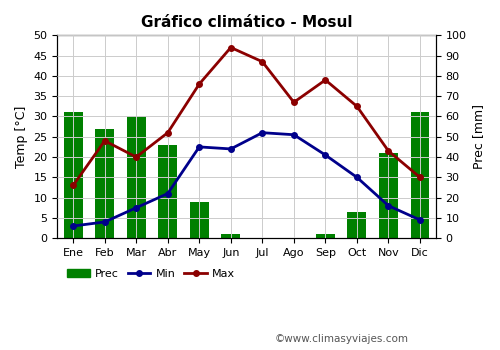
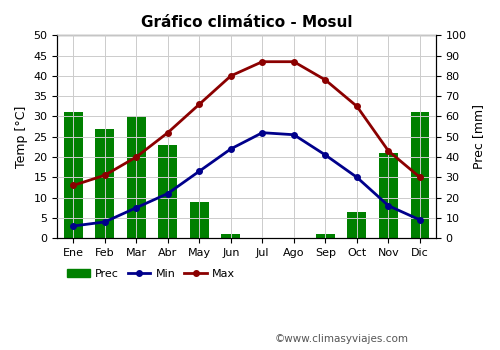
Max/Feb: 24.0 -> 15.5
Min/May: 22.5 -> 16.5
Max/May: 38.0 -> 33.0
Max/Jun: 47.0 -> 40.0
Max/Ago: 33.5 -> 43.5
